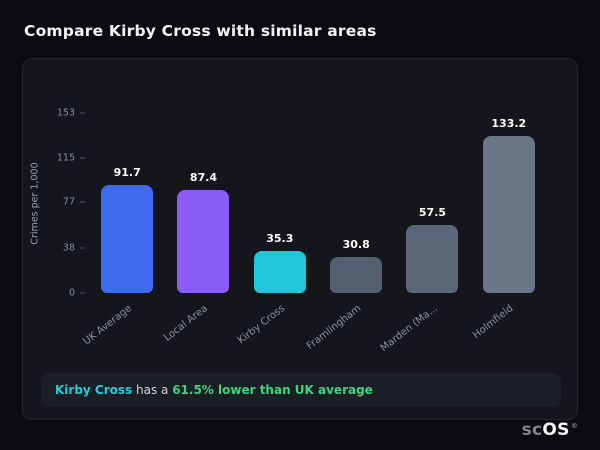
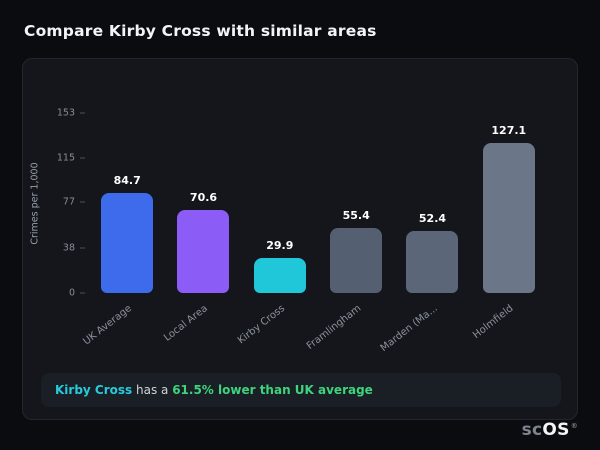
UK Average: 91.7 -> 84.7
Local Area: 87.4 -> 70.6
Kirby Cross: 35.3 -> 29.9
Framlingham: 30.8 -> 55.4
Marden (Ma...: 57.5 -> 52.4
Holmfield: 133.2 -> 127.1
